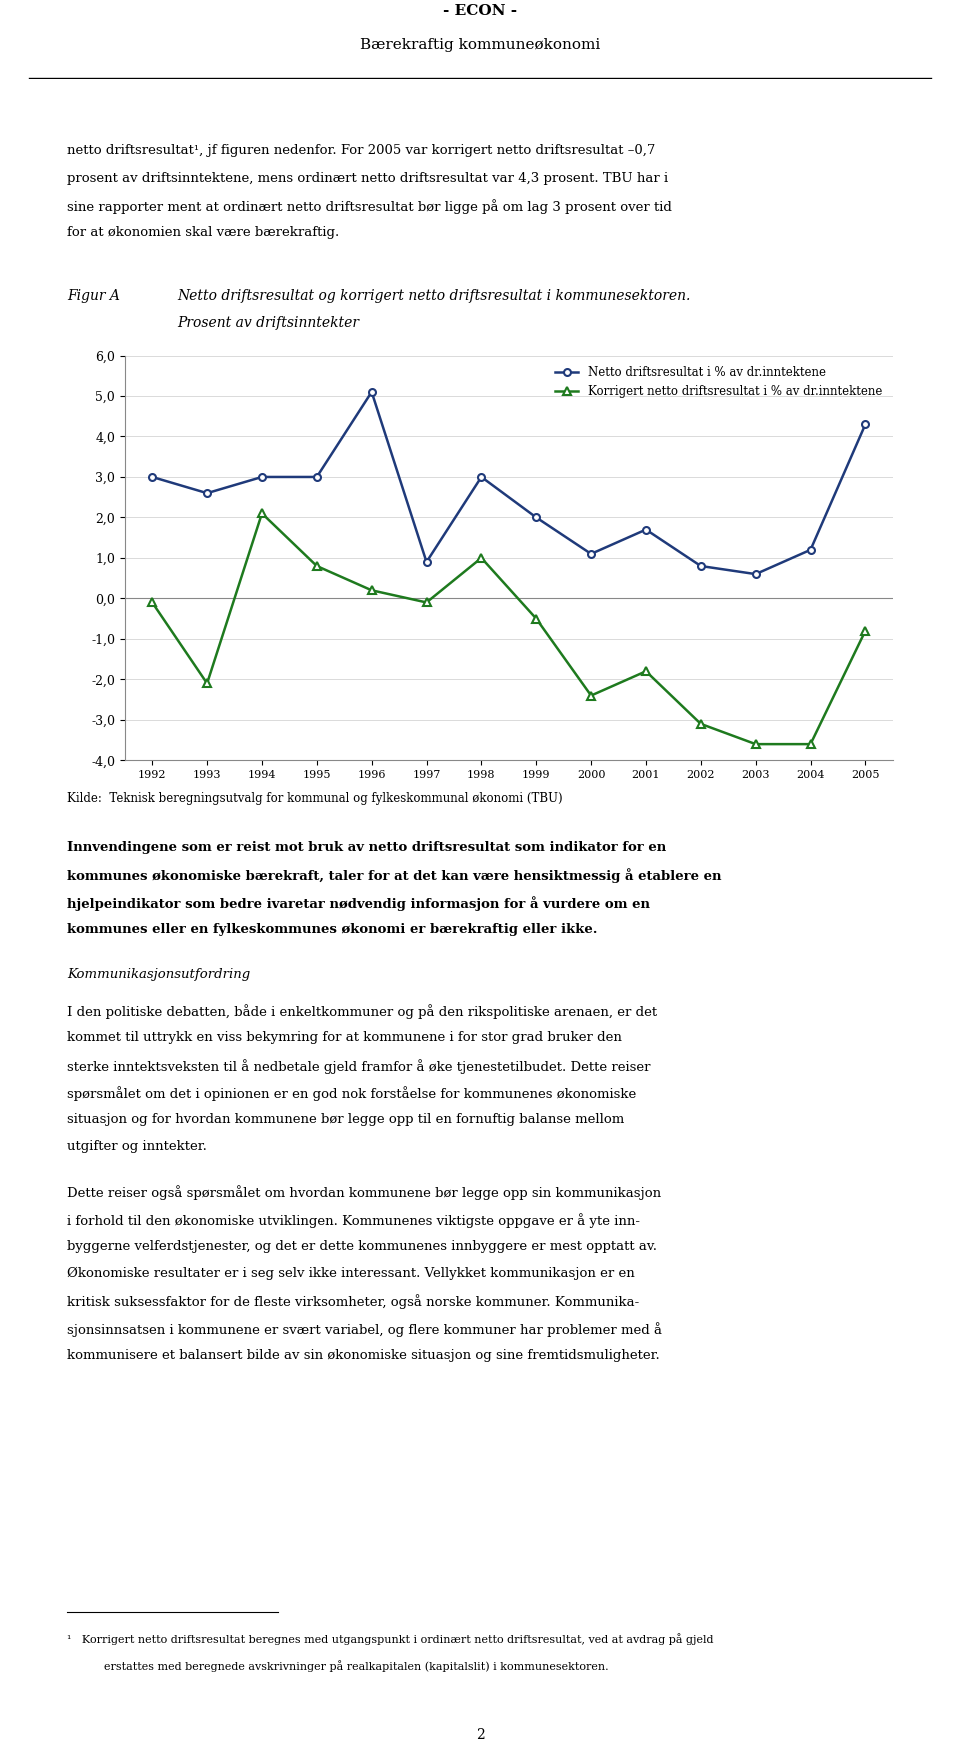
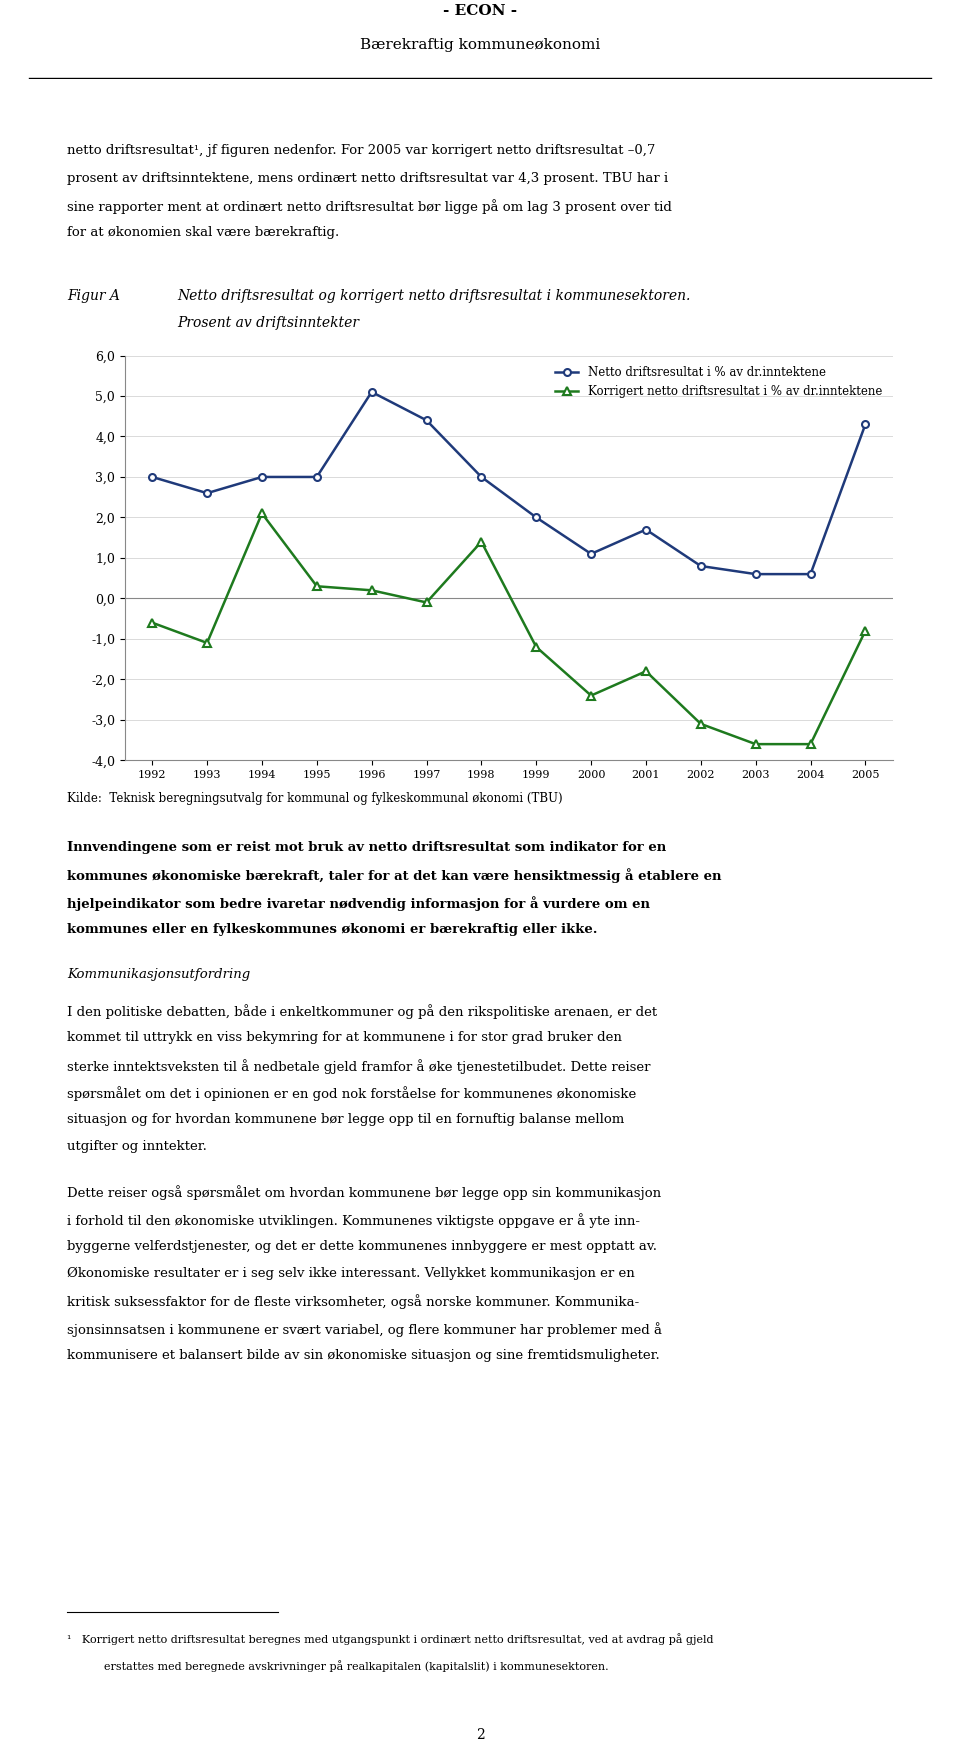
Korrigert netto driftsresultat i % av dr.inntektene/1992: -0,1 -> -0,6
Korrigert netto driftsresultat i % av dr.inntektene/1993: -2,1 -> -1,1
Korrigert netto driftsresultat i % av dr.inntektene/1995: 0,8 -> 0,3
Netto driftsresultat i % av dr.inntektene/1997: 0,9 -> 4,4
Korrigert netto driftsresultat i % av dr.inntektene/1998: 1,0 -> 1,4
Korrigert netto driftsresultat i % av dr.inntektene/1999: -0,5 -> -1,2
Netto driftsresultat i % av dr.inntektene/2004: 1,2 -> 0,6
